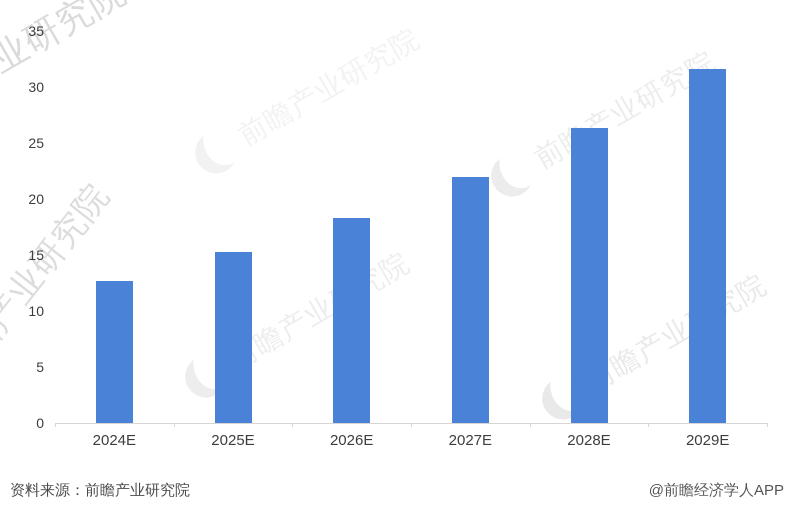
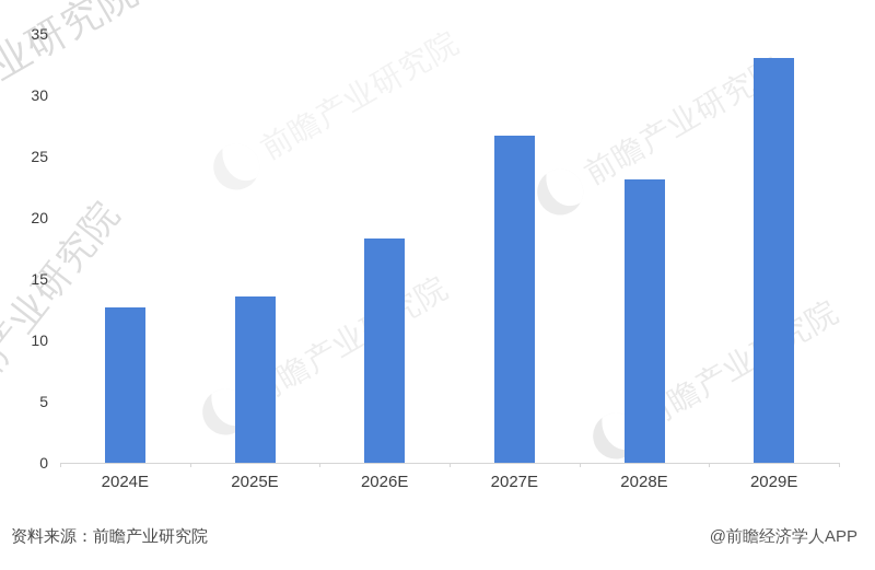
2025E: 15.3 -> 13.6
2027E: 22.0 -> 26.7
2028E: 26.3 -> 23.1
2029E: 31.6 -> 33.0
